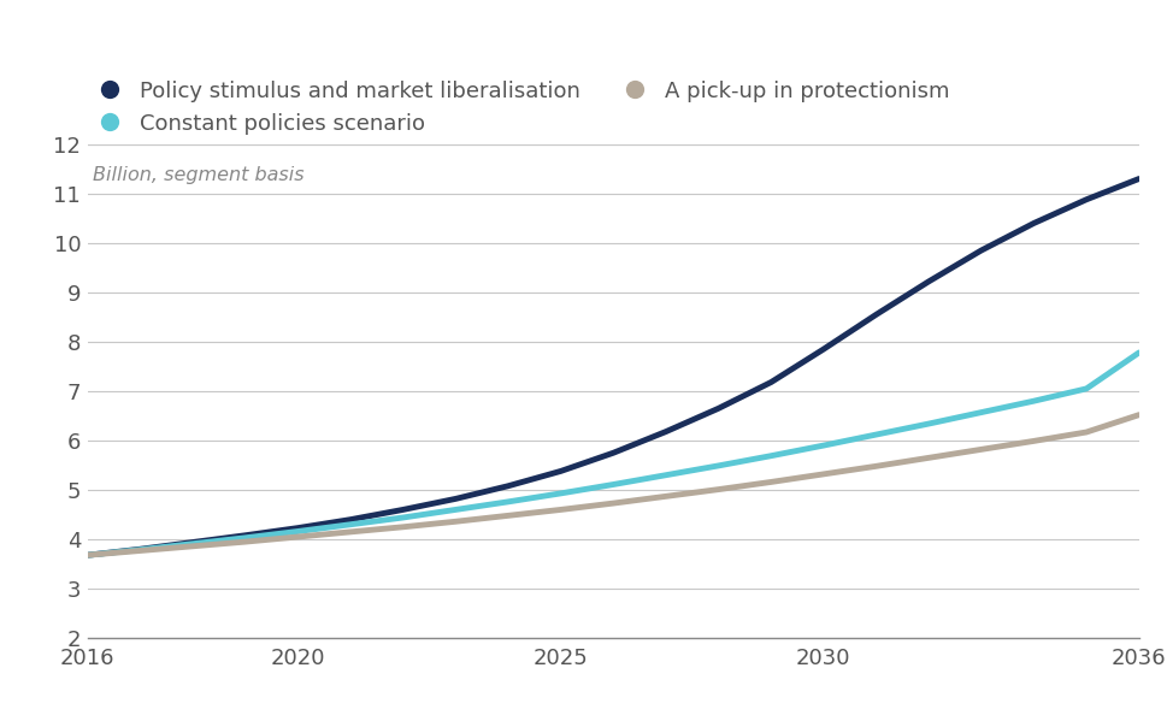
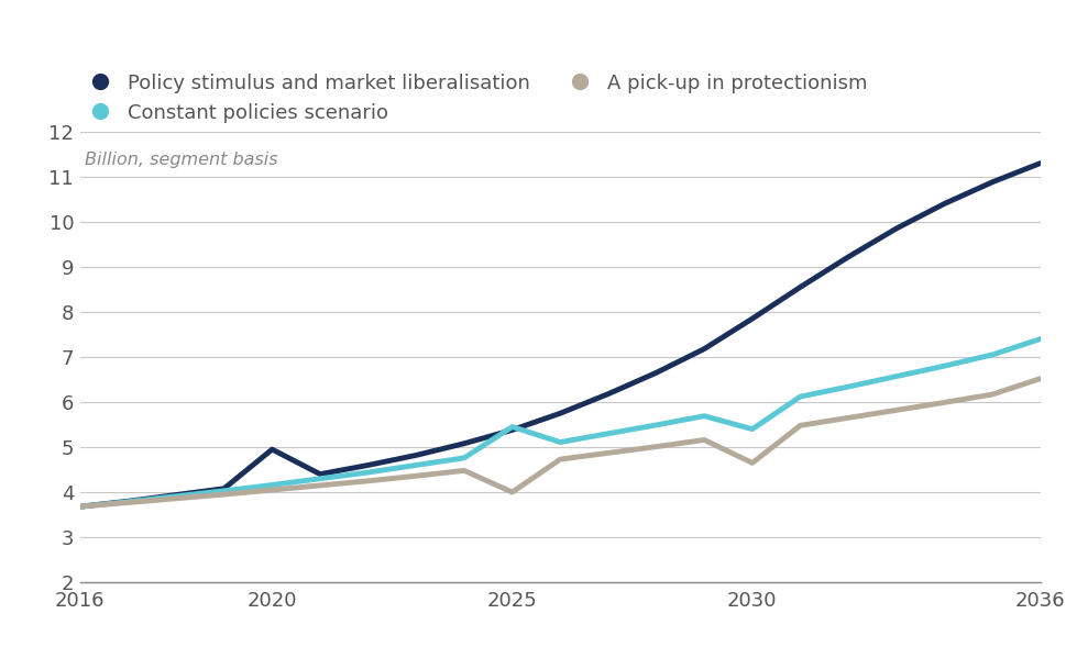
Policy stimulus and market liberalisation/2020: 4.23 -> 4.95
Constant policies scenario/2025: 4.93 -> 5.45
A pick-up in protectionism/2025: 4.60 -> 4.00
Constant policies scenario/2030: 5.90 -> 5.40
A pick-up in protectionism/2030: 5.32 -> 4.65
Constant policies scenario/2036: 7.78 -> 7.40
